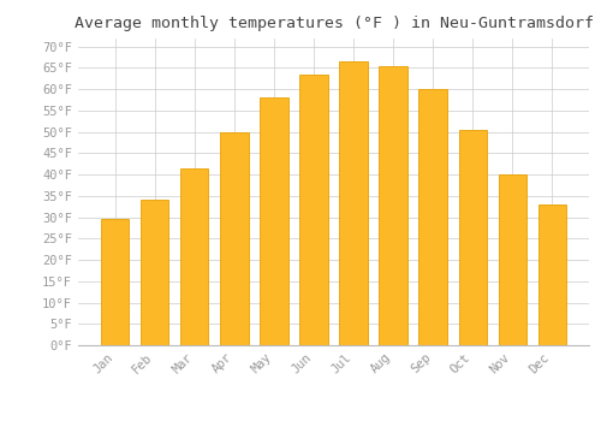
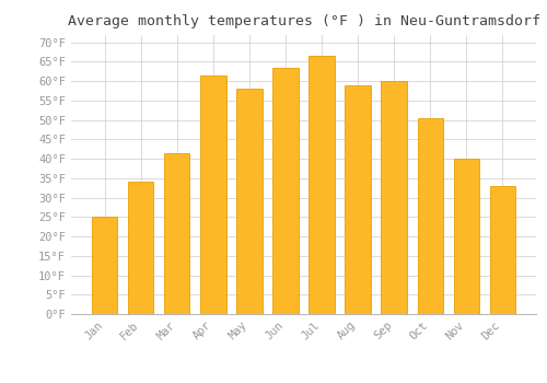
Jan: 29.5°F -> 25.0°F
Apr: 50.0°F -> 61.5°F
Aug: 65.5°F -> 59.0°F
